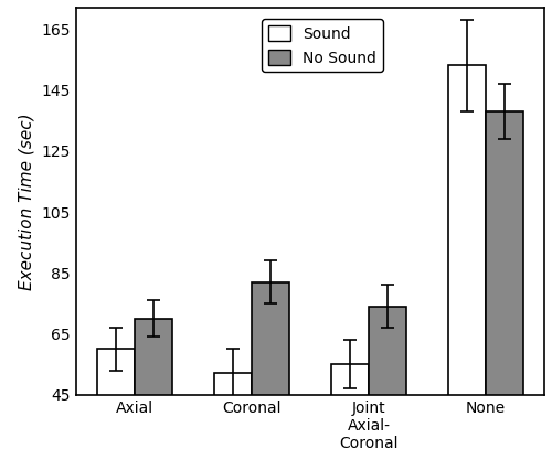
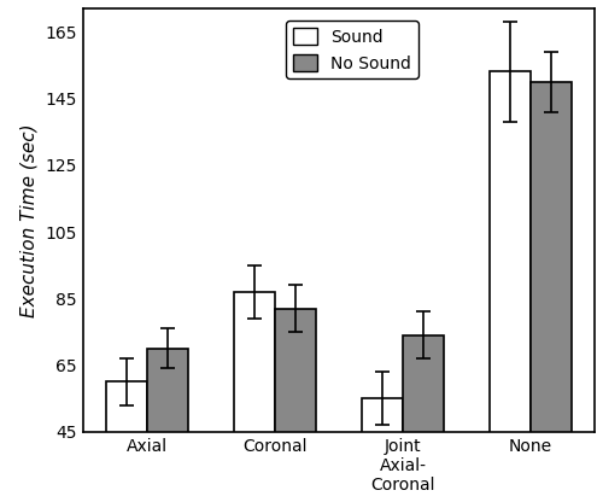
Sound/Coronal: 52 -> 87
No Sound/None: 138 -> 150
